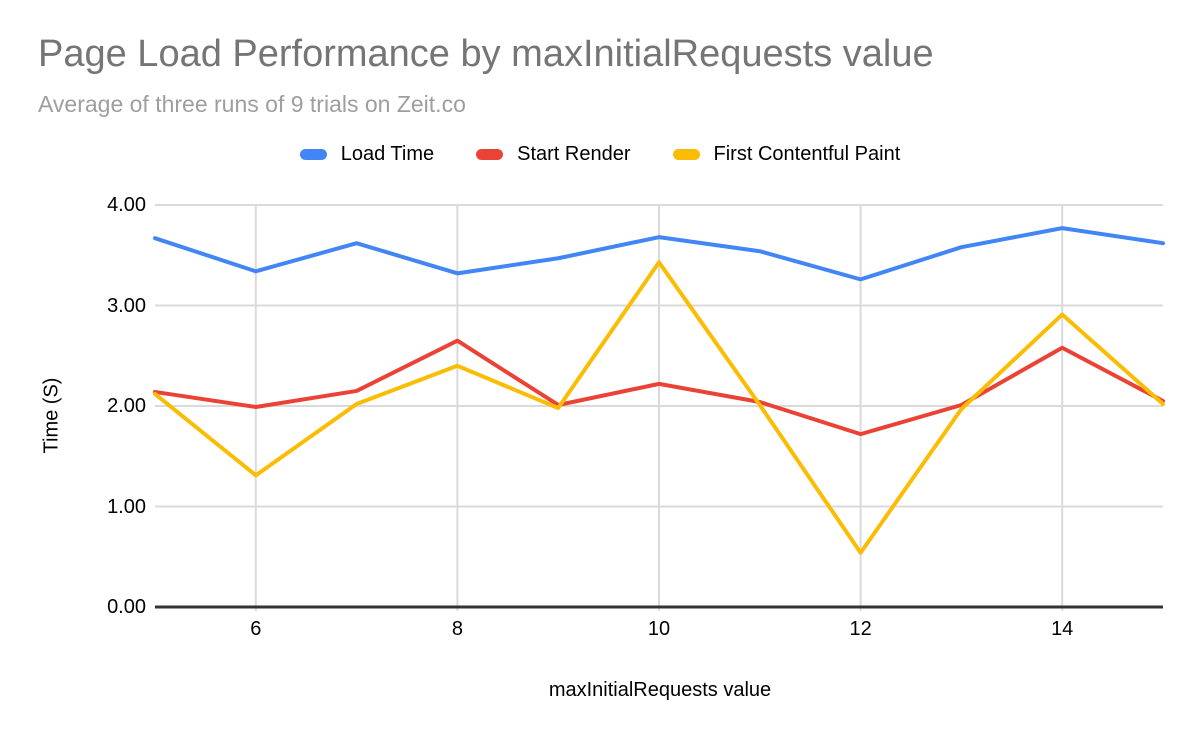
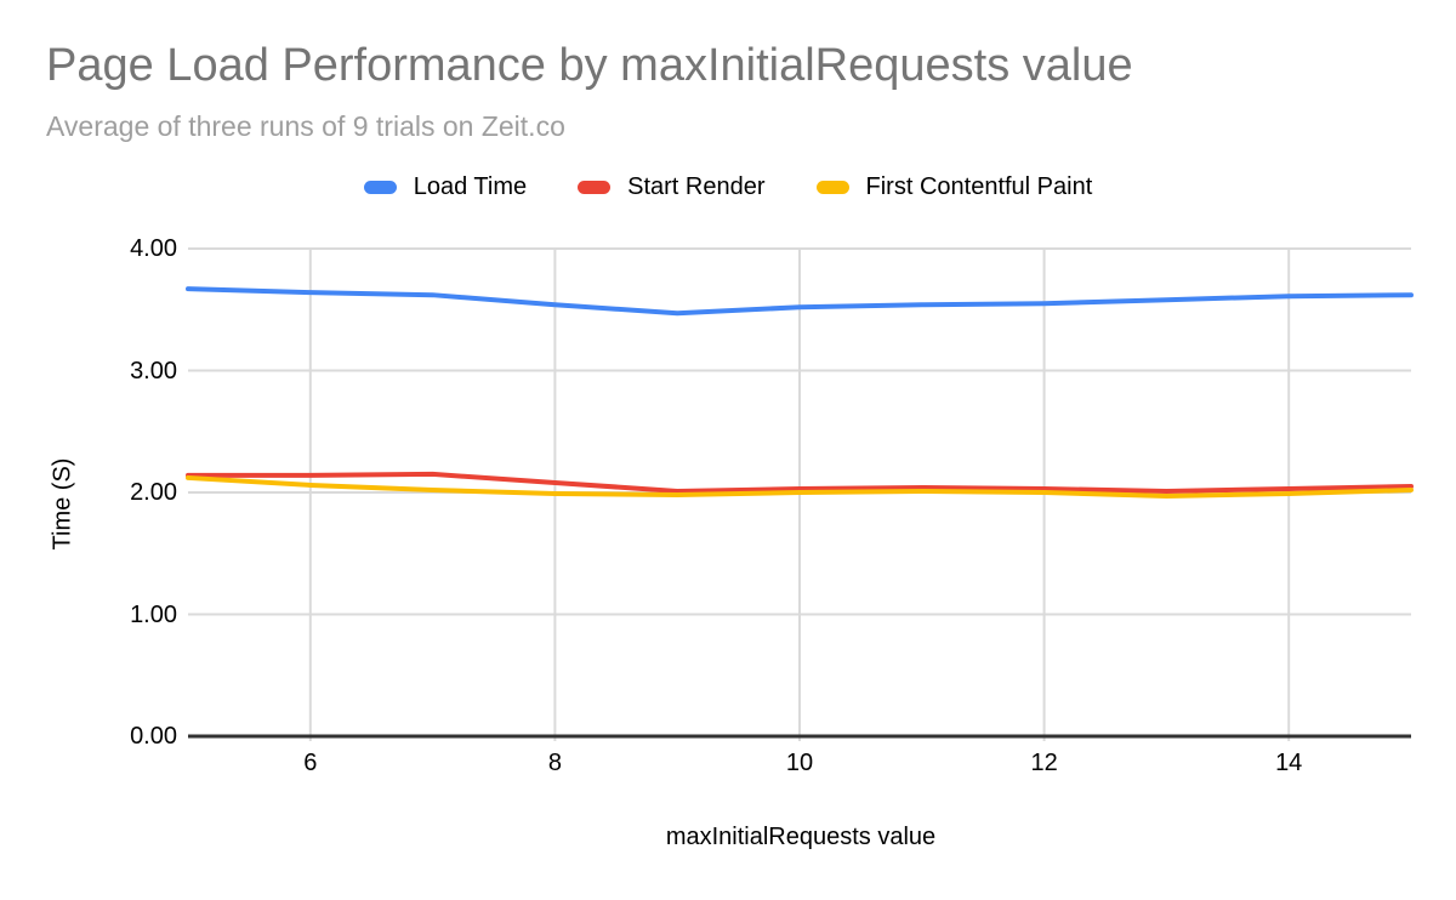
Load Time/6: 3.34 -> 3.64
Start Render/6: 1.99 -> 2.14
First Contentful Paint/6: 1.31 -> 2.06
Load Time/8: 3.32 -> 3.54
Start Render/8: 2.65 -> 2.08
First Contentful Paint/8: 2.40 -> 1.99
Load Time/10: 3.68 -> 3.52
Start Render/10: 2.22 -> 2.03
First Contentful Paint/10: 3.43 -> 2.00
Load Time/12: 3.26 -> 3.55
Start Render/12: 1.72 -> 2.03
First Contentful Paint/12: 0.54 -> 2.00
Load Time/14: 3.77 -> 3.61
Start Render/14: 2.58 -> 2.03
First Contentful Paint/14: 2.91 -> 1.99
